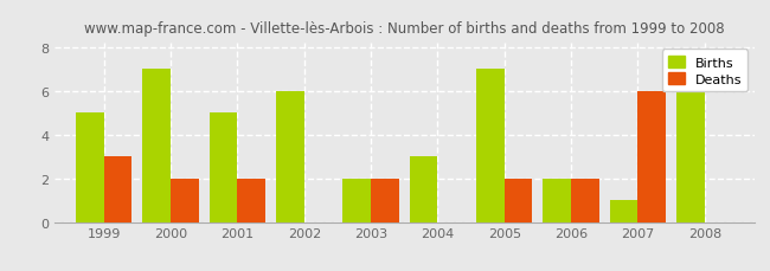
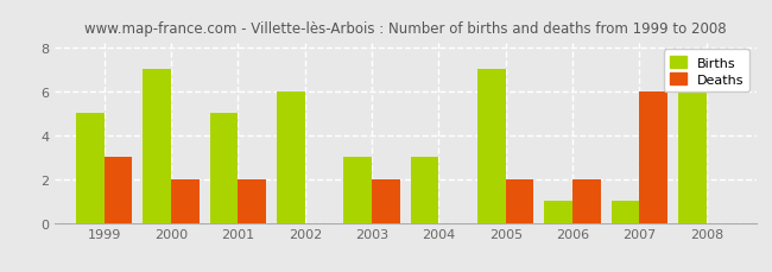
Births/2003: 2 -> 3
Births/2006: 2 -> 1
